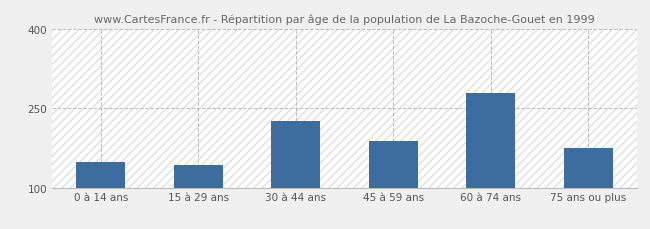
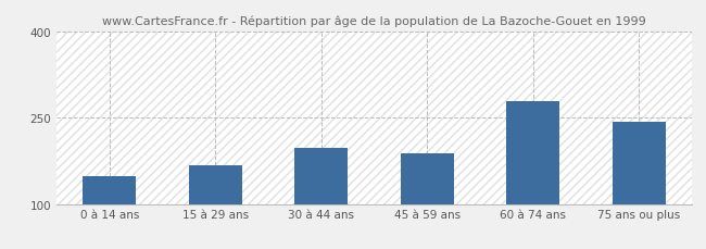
15 à 29 ans: 142 -> 168
30 à 44 ans: 226 -> 198
75 ans ou plus: 174 -> 242
